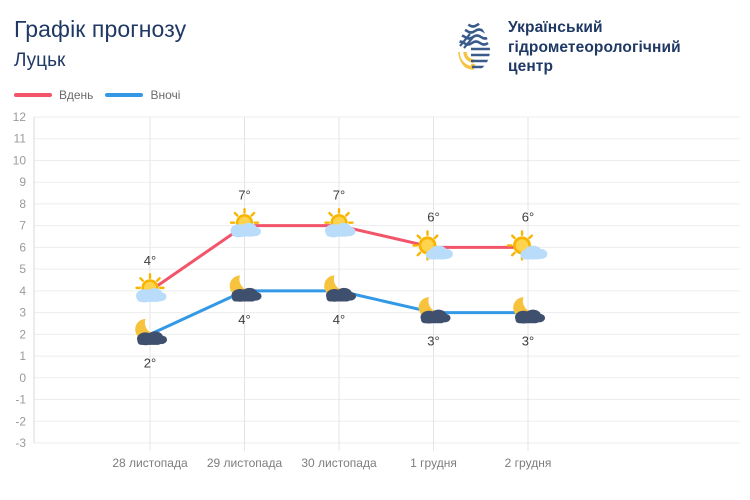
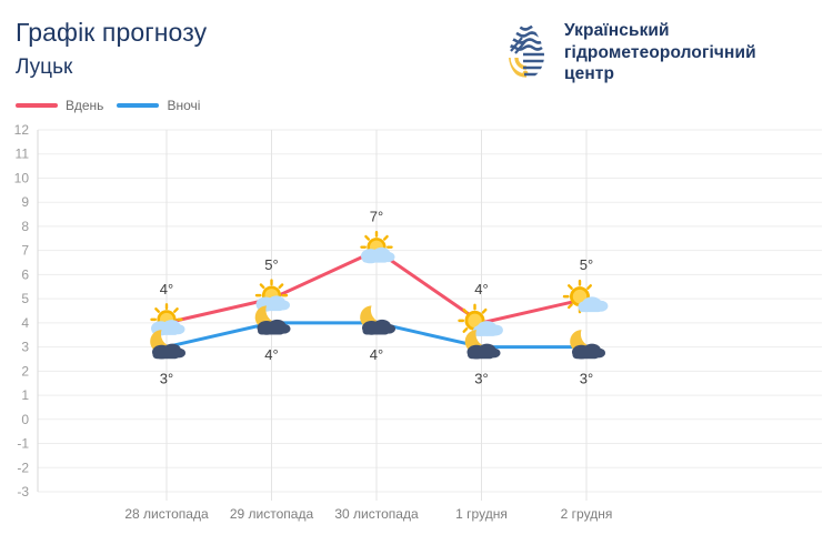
Вночі/28 листопада: 2° -> 3°
Вдень/29 листопада: 7° -> 5°
Вдень/1 грудня: 6° -> 4°
Вдень/2 грудня: 6° -> 5°
